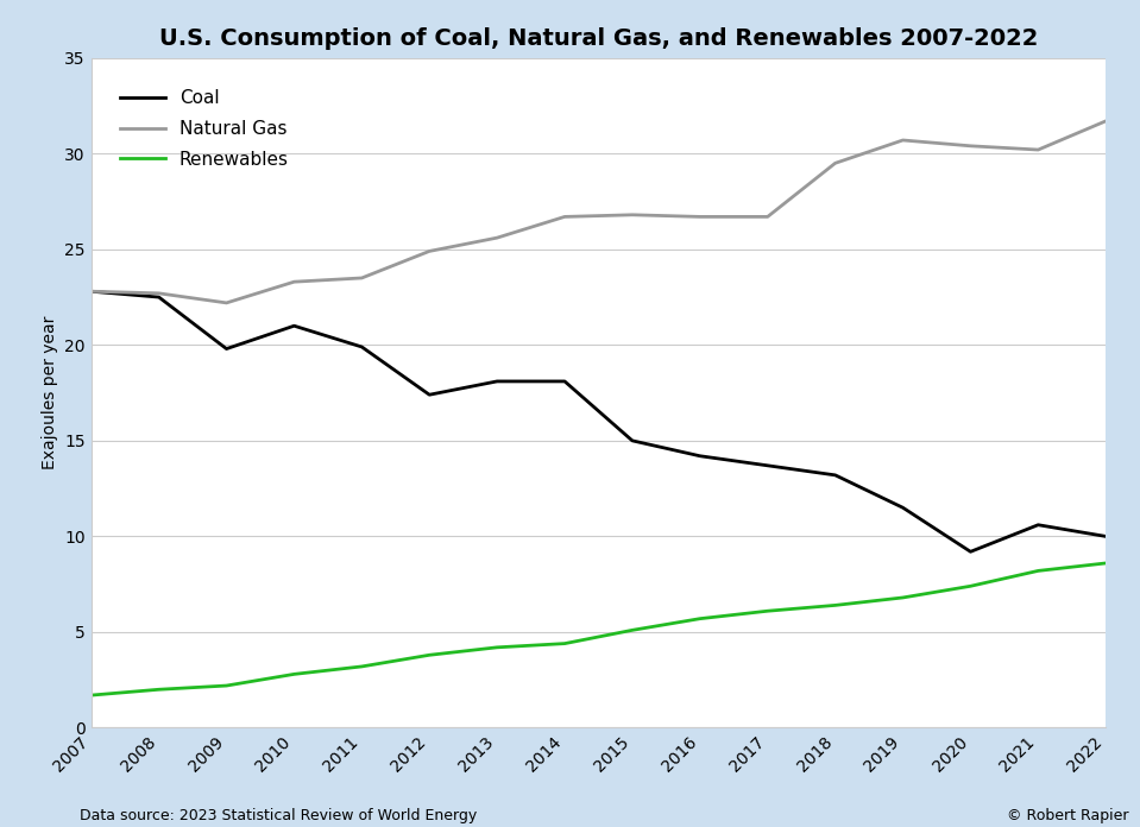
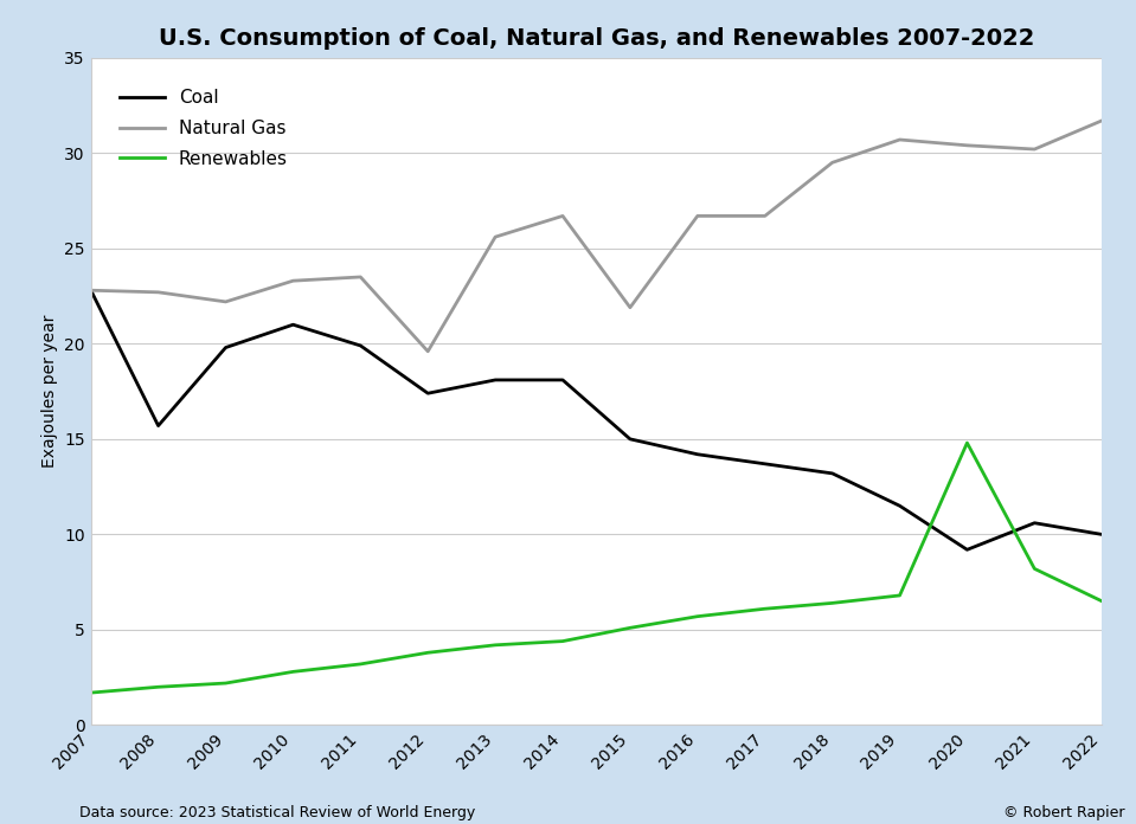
Coal/2008: 22.5 -> 15.7
Natural Gas/2012: 24.9 -> 19.6
Natural Gas/2015: 26.8 -> 21.9
Renewables/2020: 7.4 -> 14.8
Renewables/2022: 8.6 -> 6.5
